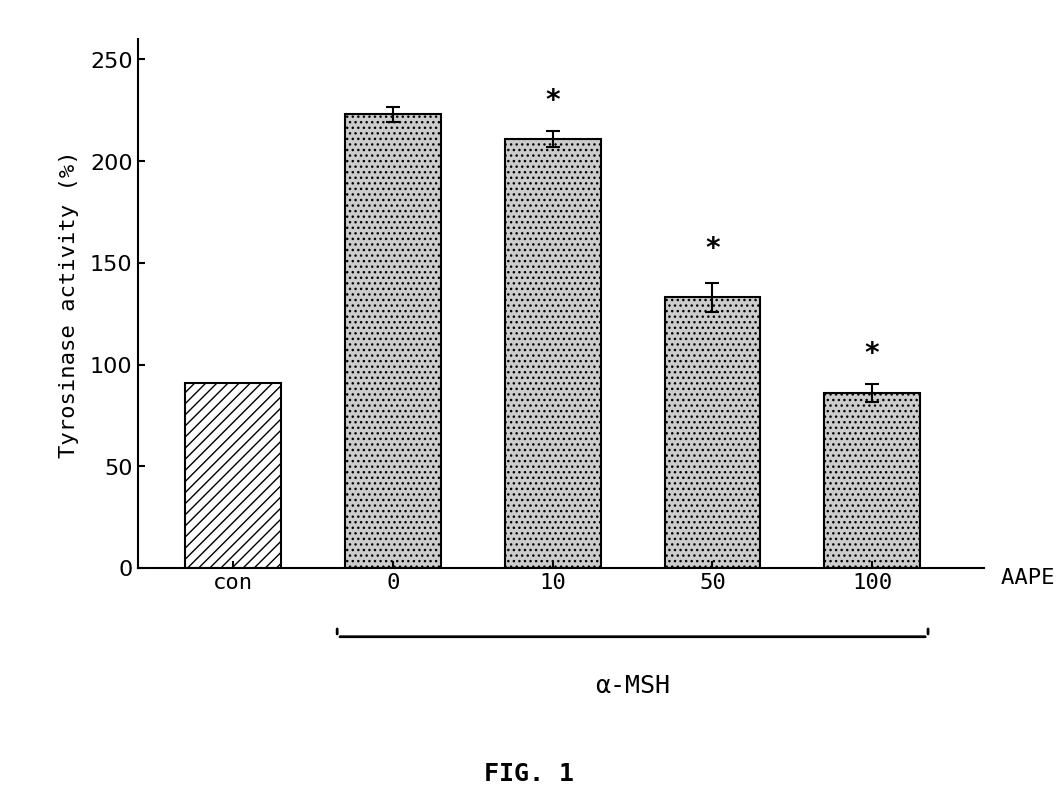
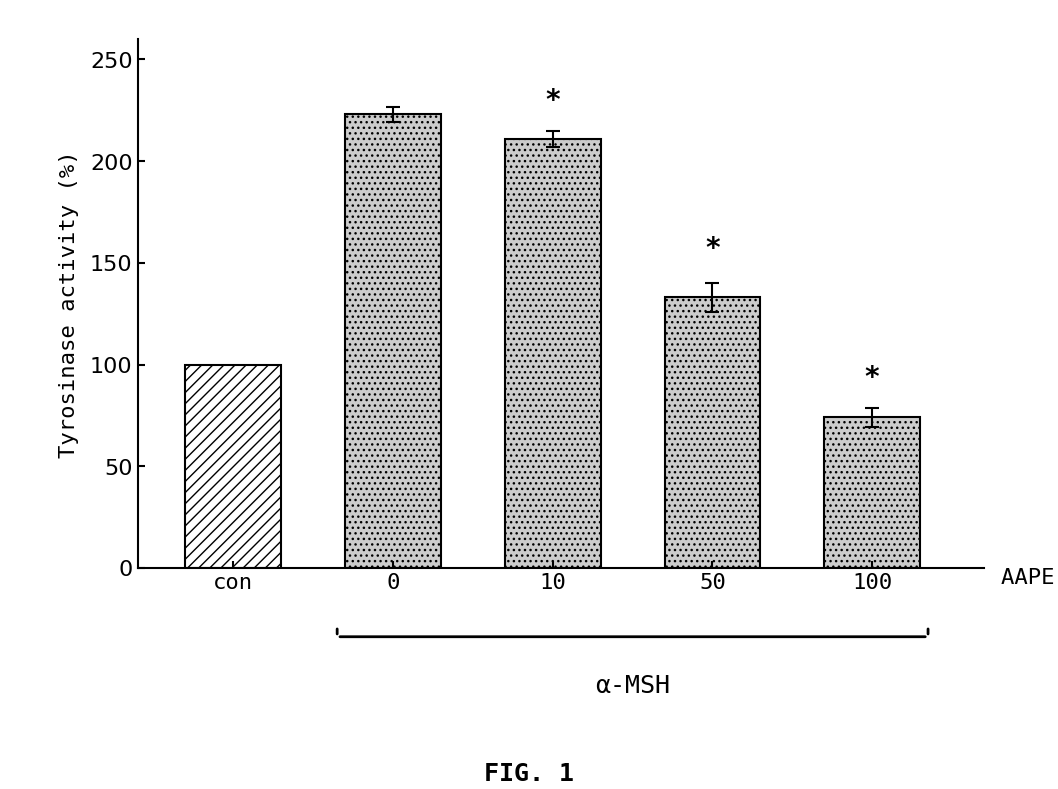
con: 91 -> 100
100: 86 -> 74
